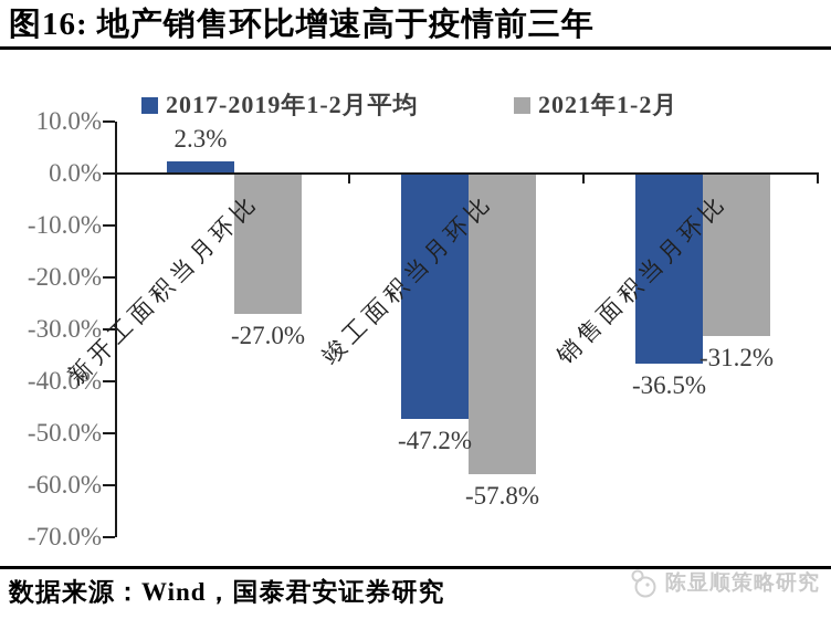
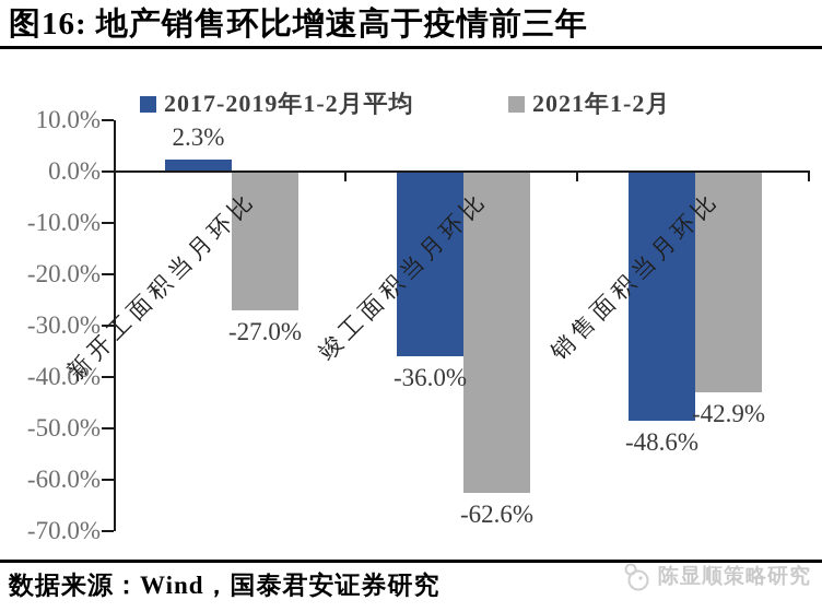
2017-2019年1-2月平均/竣工面积当月环比: -47.2% -> -36.0%
2021年1-2月/竣工面积当月环比: -57.8% -> -62.6%
2017-2019年1-2月平均/销售面积当月环比: -36.5% -> -48.6%
2021年1-2月/销售面积当月环比: -31.2% -> -42.9%
